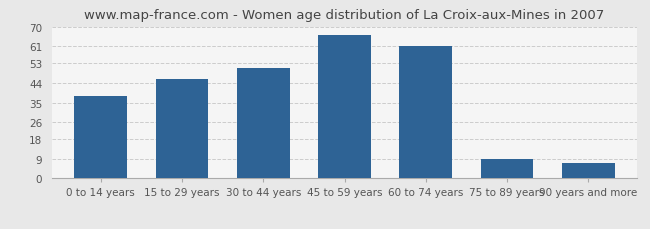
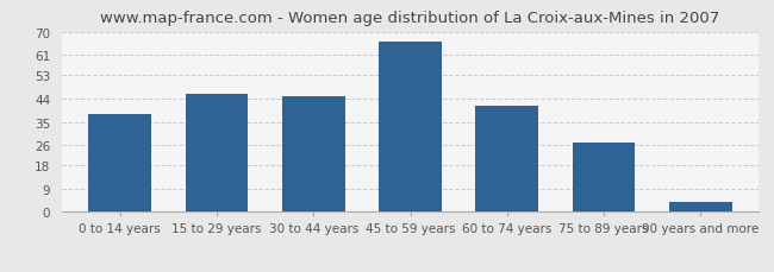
30 to 44 years: 51 -> 45
60 to 74 years: 61 -> 41
75 to 89 years: 9 -> 27
90 years and more: 7 -> 4
